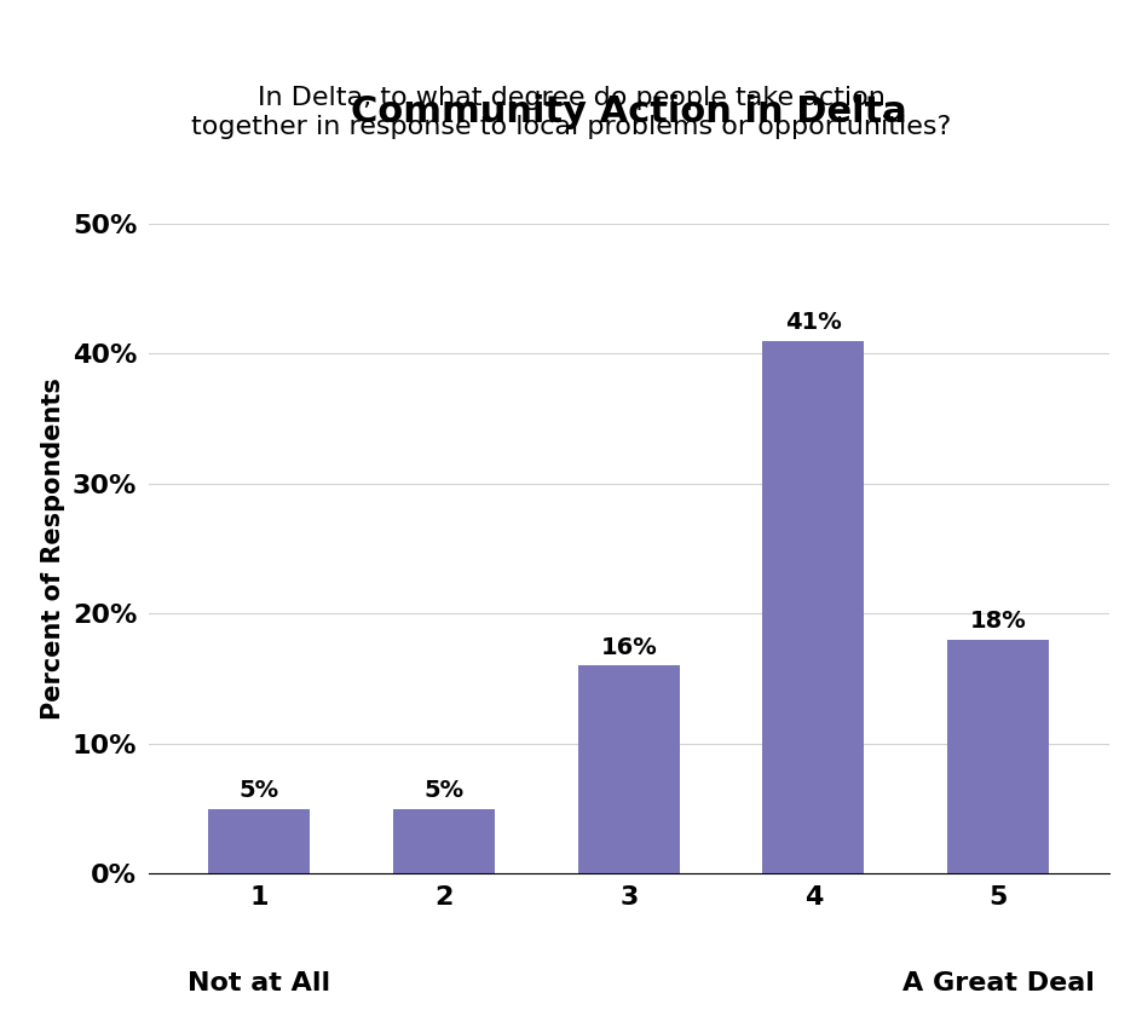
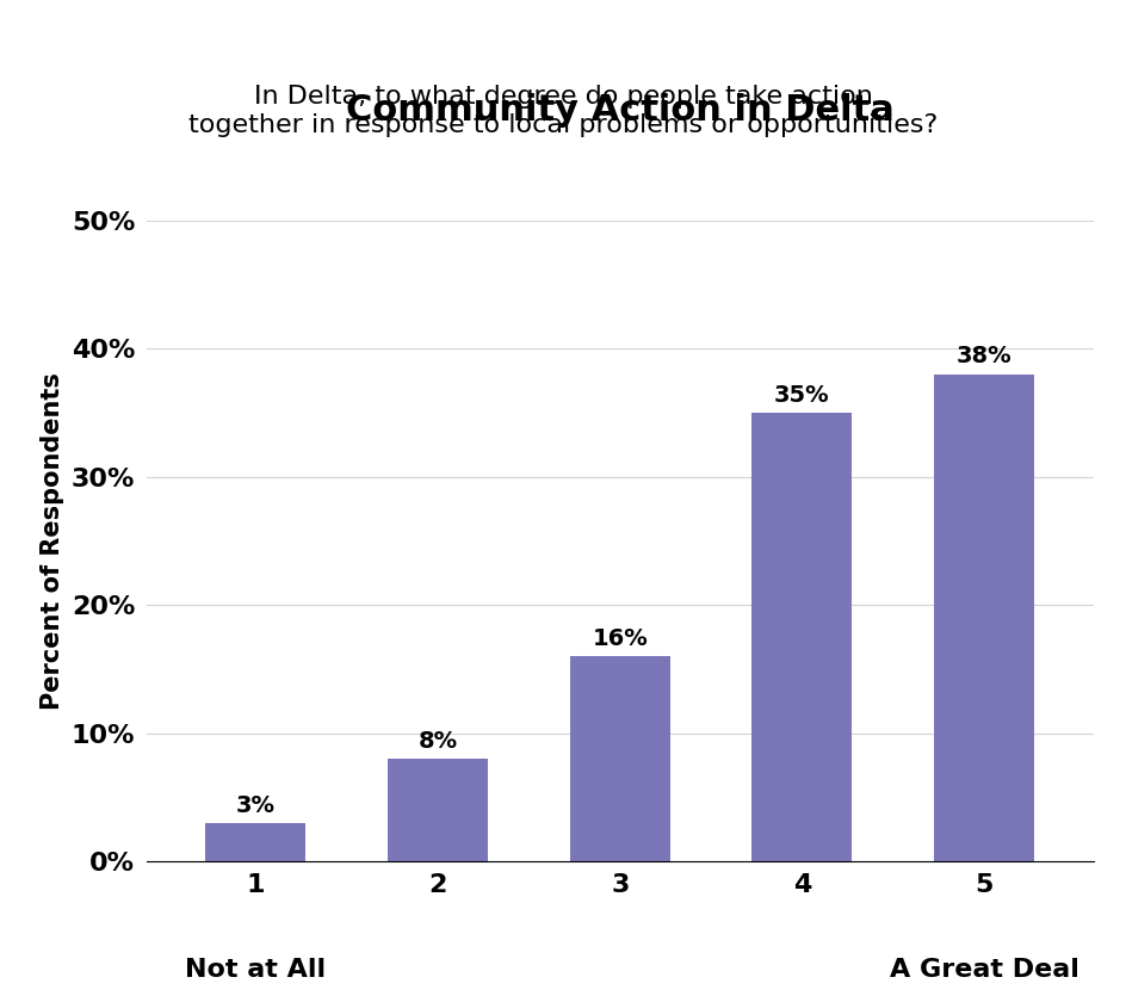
1: 5% -> 3%
2: 5% -> 8%
4: 41% -> 35%
5: 18% -> 38%
